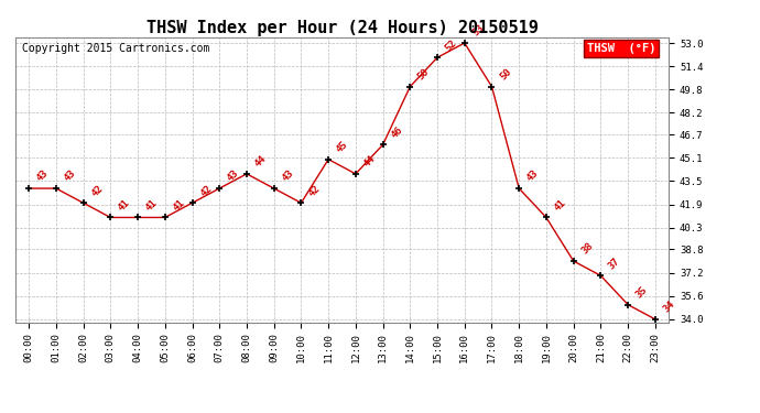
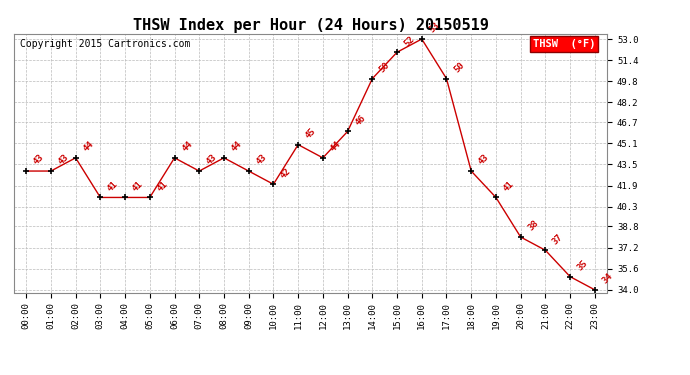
02:00: 42 -> 44
06:00: 42 -> 44
